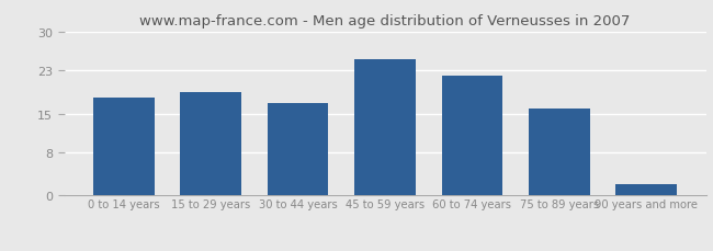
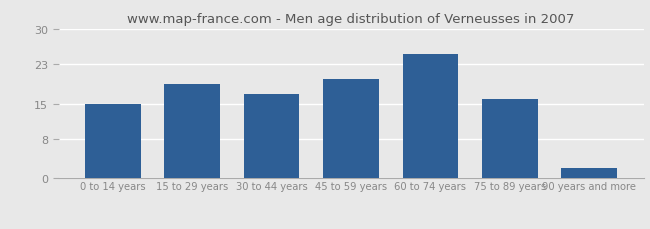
0 to 14 years: 18 -> 15
45 to 59 years: 25 -> 20
60 to 74 years: 22 -> 25
